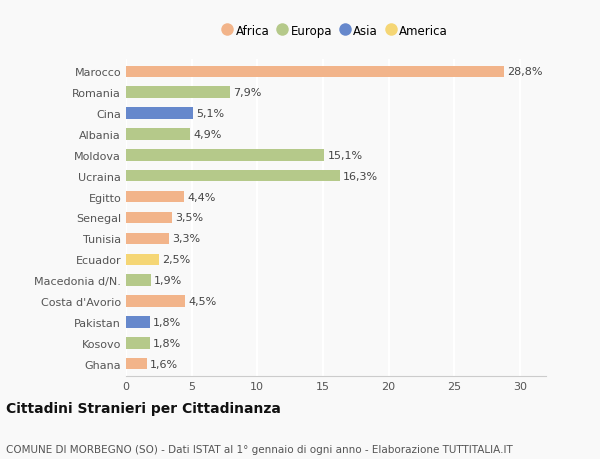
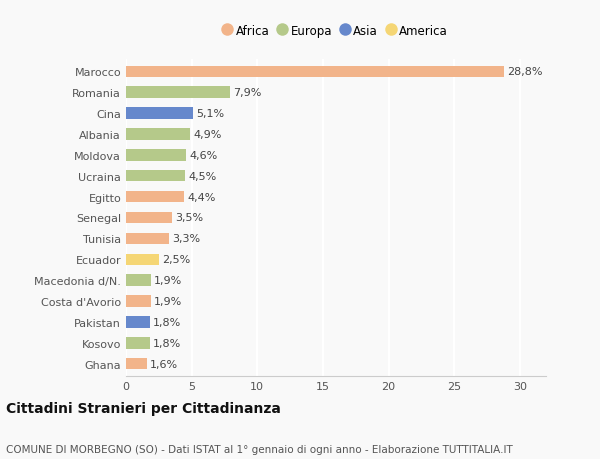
Moldova: 15,1% -> 4,6%
Ucraina: 16,3% -> 4,5%
Costa d'Avorio: 4,5% -> 1,9%
